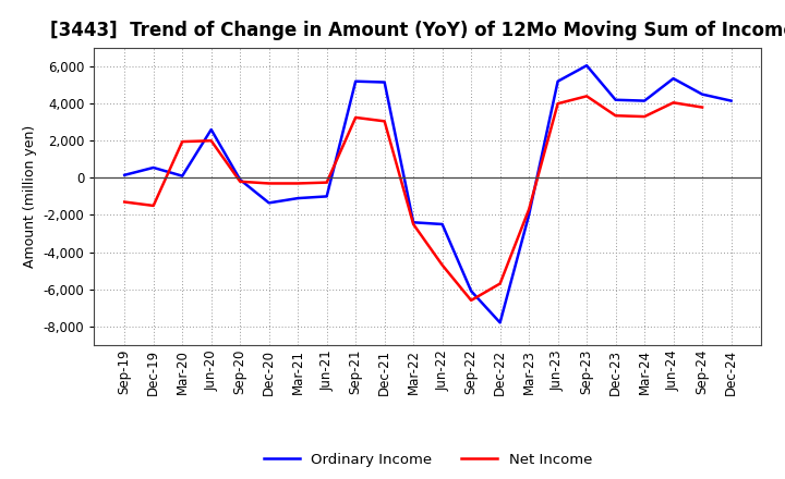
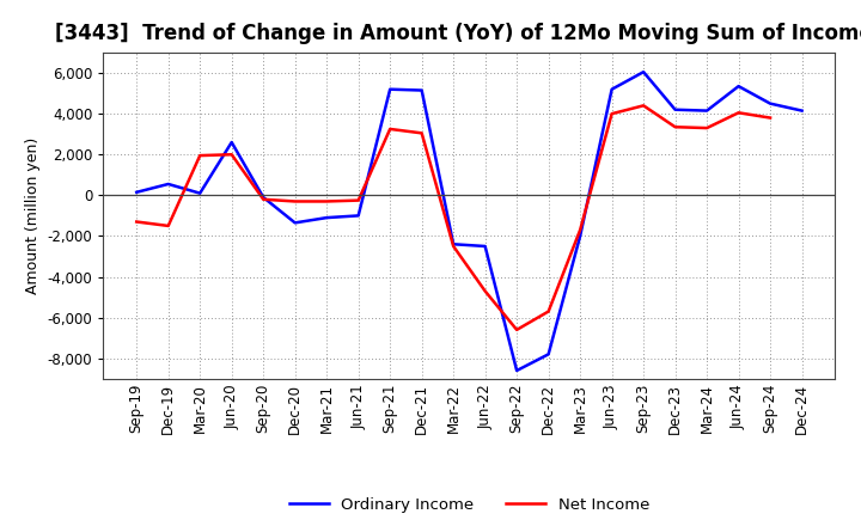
Ordinary Income/Sep-22: -6,100 -> -8,600
